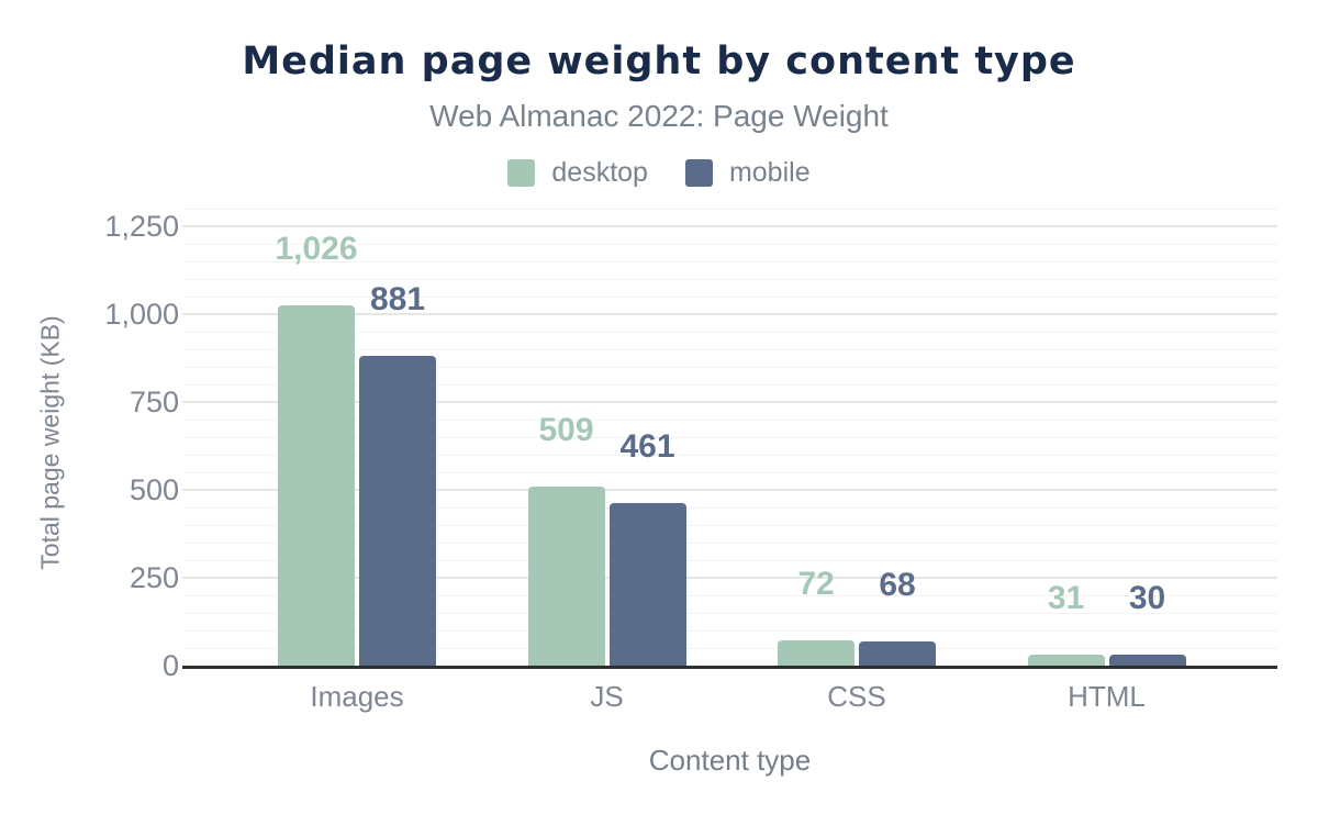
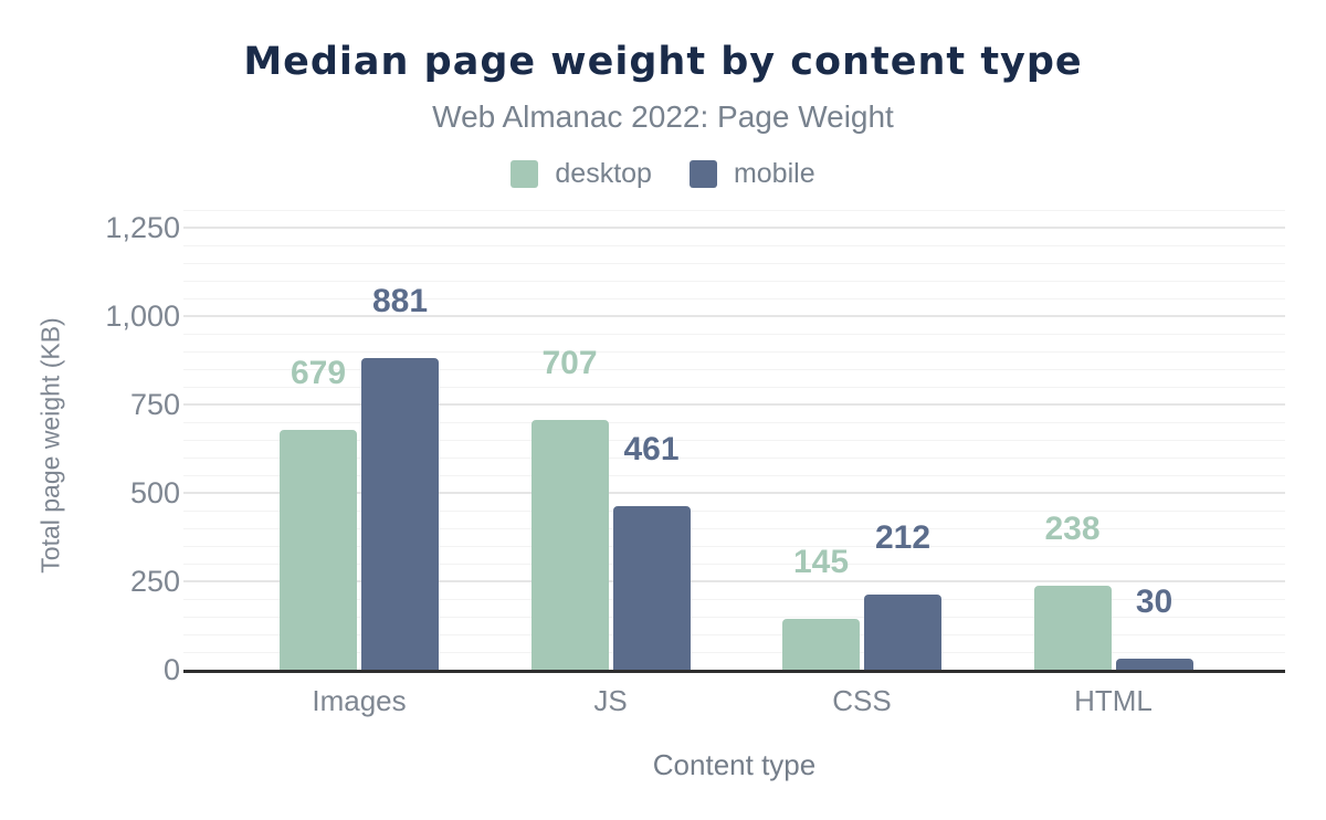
desktop/Images: 1,026 -> 679
desktop/JS: 509 -> 707
desktop/CSS: 72 -> 145
mobile/CSS: 68 -> 212
desktop/HTML: 31 -> 238
